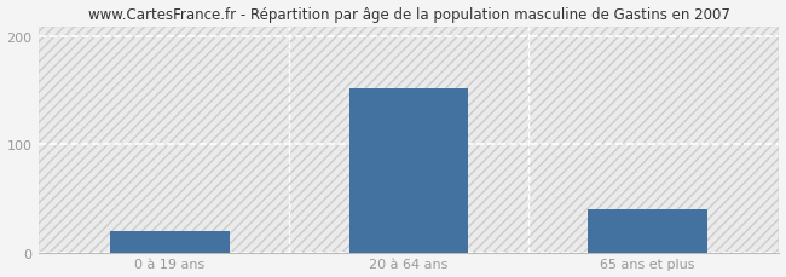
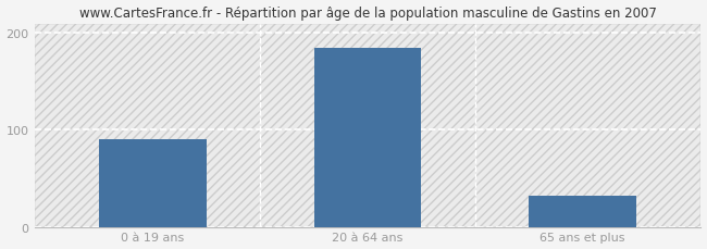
0 à 19 ans: 20 -> 90
20 à 64 ans: 152 -> 185
65 ans et plus: 40 -> 32
